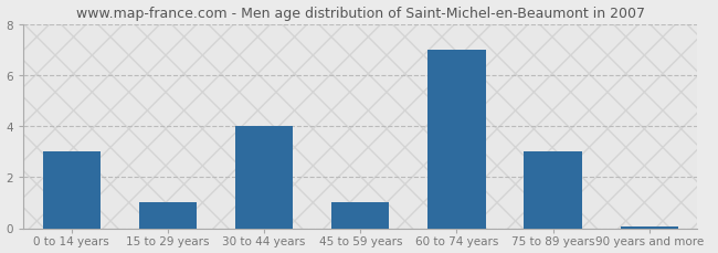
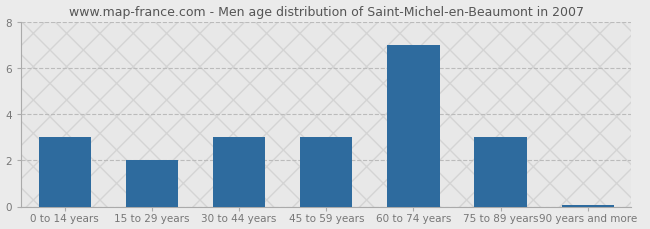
15 to 29 years: 1.00 -> 2.00
30 to 44 years: 4.00 -> 3.00
45 to 59 years: 1.00 -> 3.00
